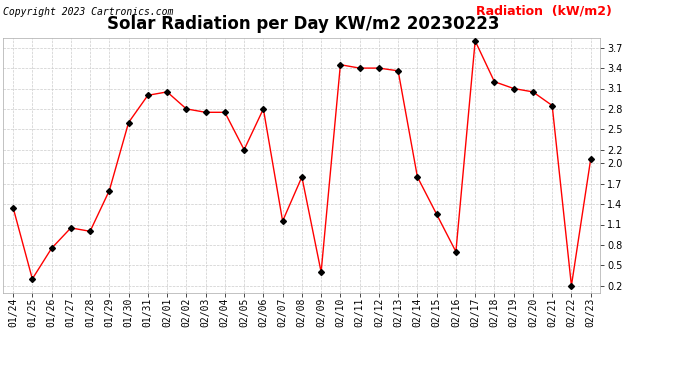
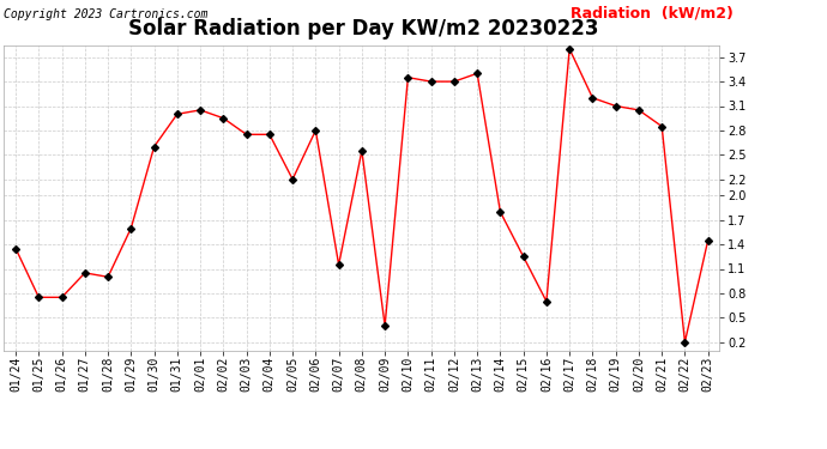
01/25: 0.30 -> 0.75
02/02: 2.80 -> 2.95
02/08: 1.80 -> 2.55
02/13: 3.36 -> 3.50
02/23: 2.06 -> 1.45
